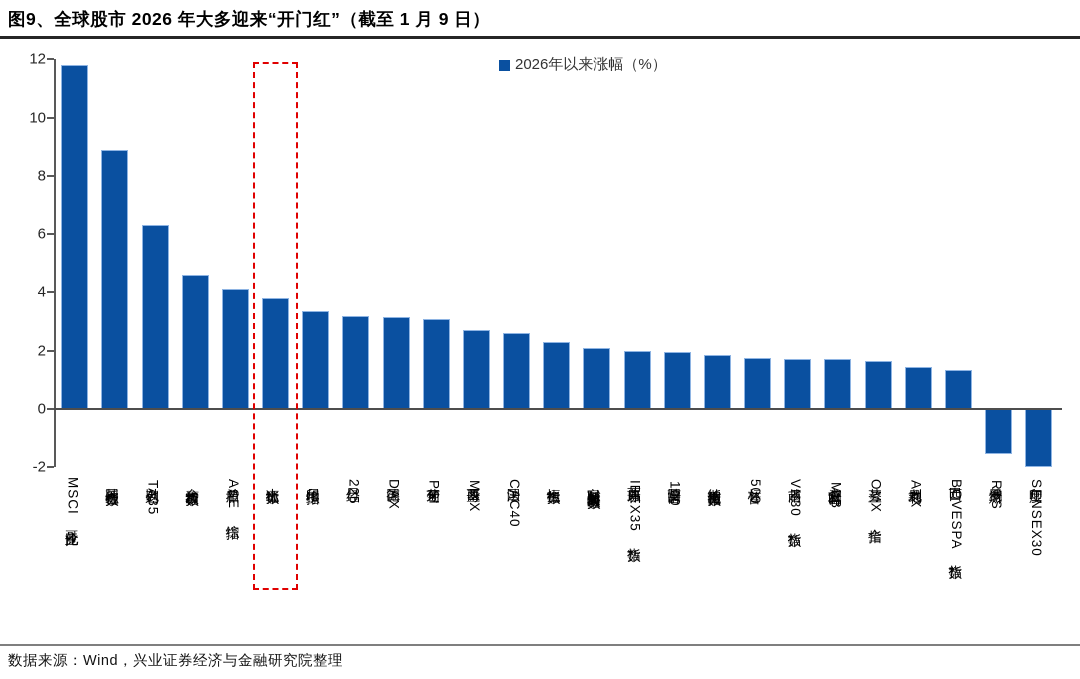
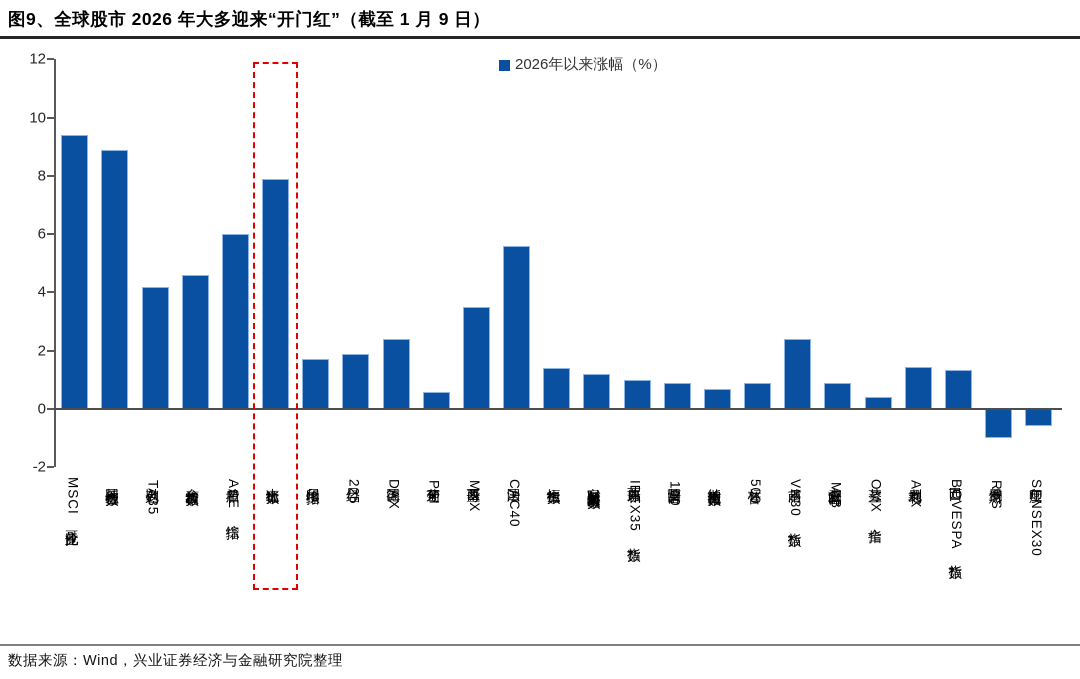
MSCI 哥伦比亚: 11.8 -> 9.4
以色列TA35: 6.3 -> 4.2
希腊ASE 综指: 4.1 -> 6.0
上证指数: 3.8 -> 7.9
印尼综指: 3.4 -> 1.7
日经225: 3.2 -> 1.9
德国DAX: 3.1 -> 2.4
葡萄牙PSI: 3.1 -> 0.6
墨西哥MXX: 2.7 -> 3.5
法国CAC40: 2.6 -> 5.6
恒生指数: 2.3 -> 1.4
富时新加坡海峡指数: 2.1 -> 1.2
西班牙IBEX35 指数: 2.0 -> 1.0
英国富时100: 1.9 -> 0.9
纳斯达克指数: 1.9 -> 0.7
标普500: 1.8 -> 0.9
越南VN30 指数: 1.7 -> 2.4
意大利富时MIB: 1.7 -> 0.9
芬兰OMX 全指: 1.6 -> 0.4
俄罗斯RTS: -1.6 -> -1.0
印度SENSEX30: -2.0 -> -0.6
